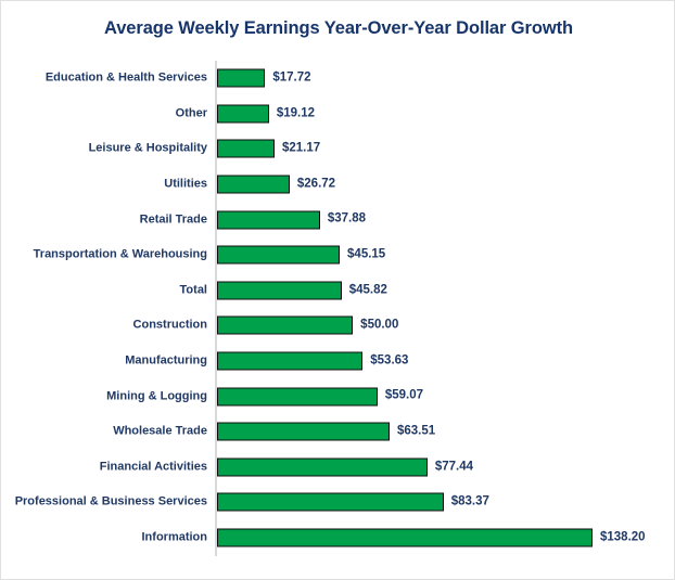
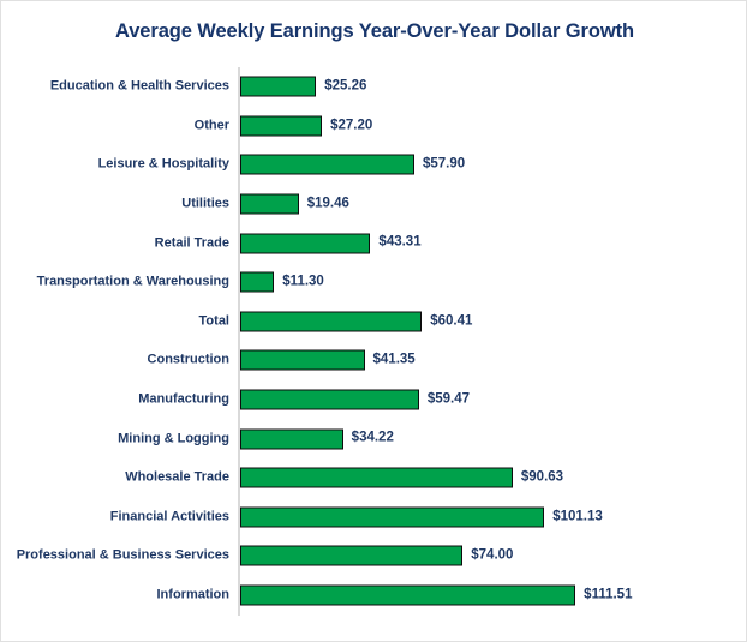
Education & Health Services: $17.72 -> $25.26
Other: $19.12 -> $27.20
Leisure & Hospitality: $21.17 -> $57.90
Utilities: $26.72 -> $19.46
Retail Trade: $37.88 -> $43.31
Transportation & Warehousing: $45.15 -> $11.30
Total: $45.82 -> $60.41
Construction: $50.00 -> $41.35
Manufacturing: $53.63 -> $59.47
Mining & Logging: $59.07 -> $34.22
Wholesale Trade: $63.51 -> $90.63
Financial Activities: $77.44 -> $101.13
Professional & Business Services: $83.37 -> $74.00
Information: $138.20 -> $111.51
